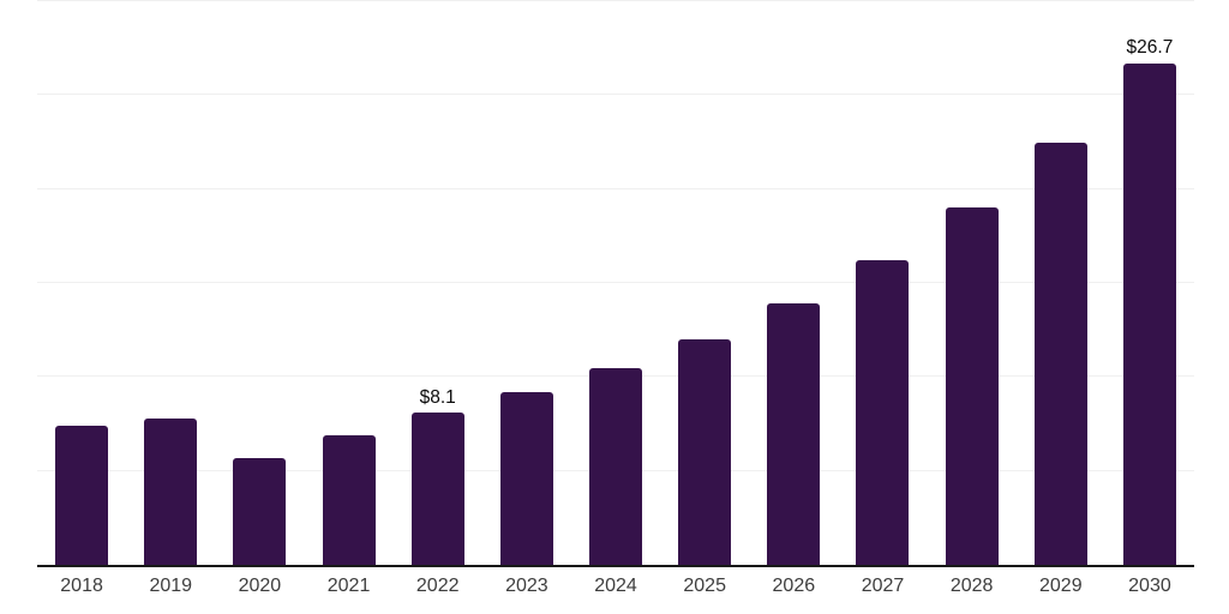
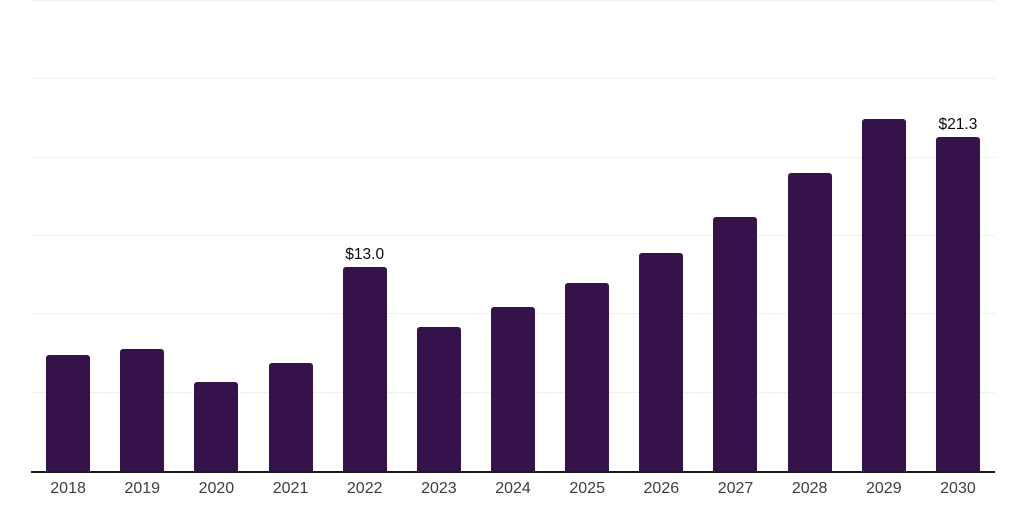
2022: $8.1 -> $13.0
2030: $26.7 -> $21.3
